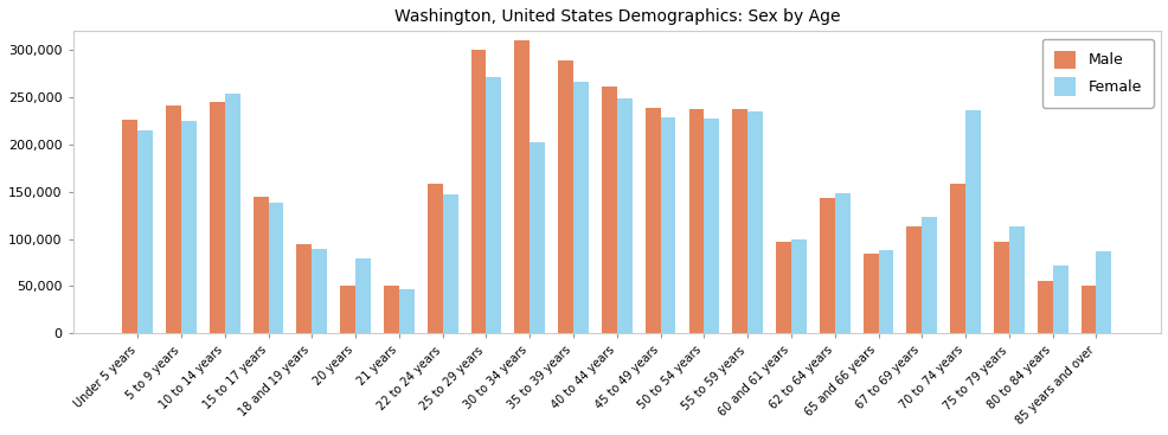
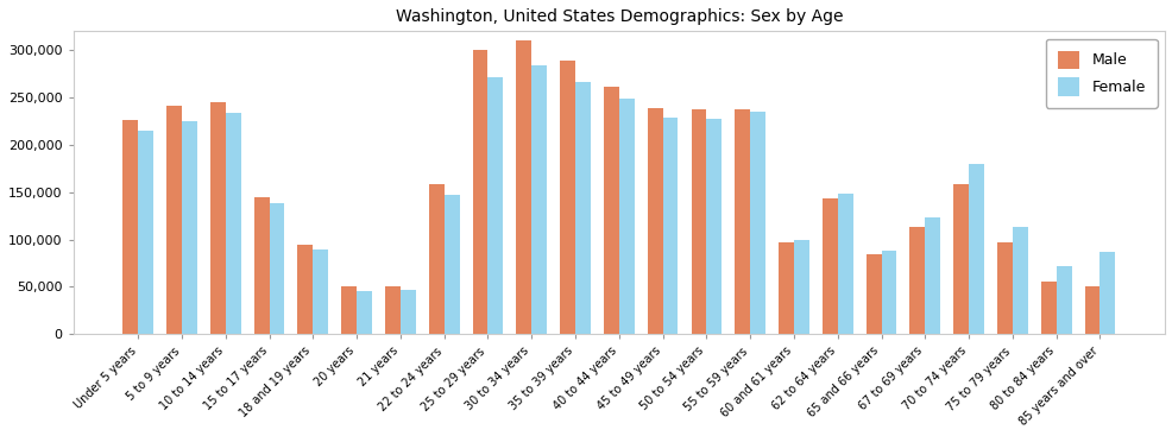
Female/10 to 14 years: 254,000 -> 234,000
Female/20 years: 80,000 -> 46,000
Female/30 to 34 years: 202,000 -> 284,000
Female/70 to 74 years: 236,000 -> 180,000
